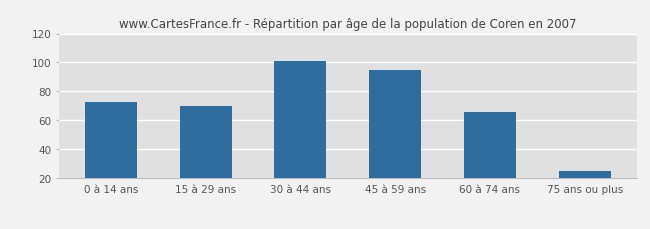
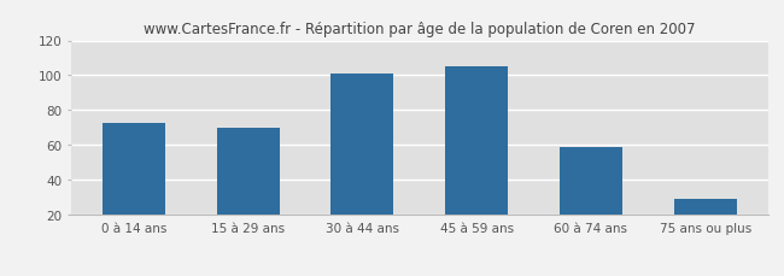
45 à 59 ans: 95 -> 105
60 à 74 ans: 66 -> 59
75 ans ou plus: 25 -> 29
